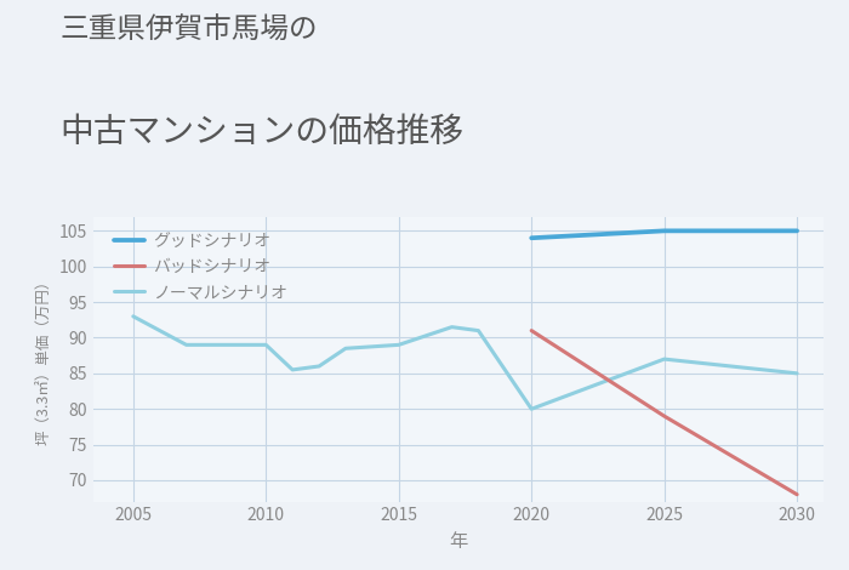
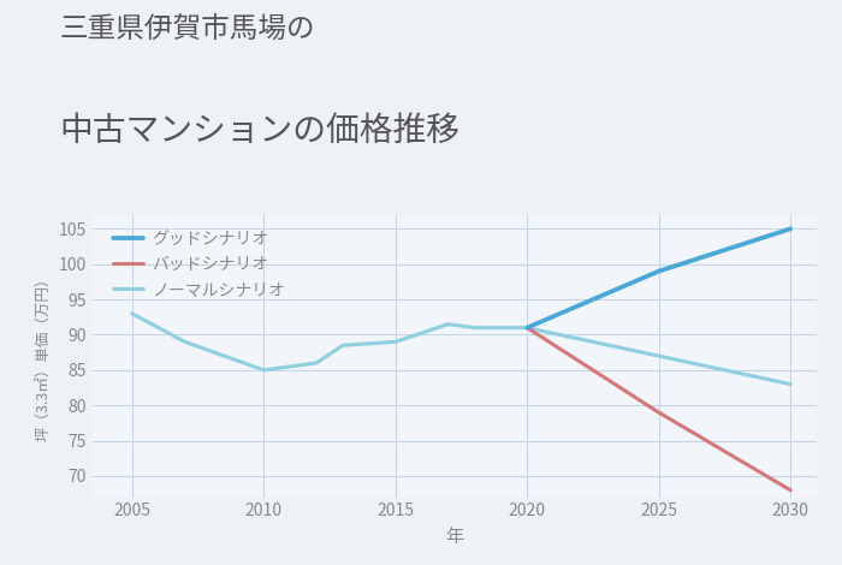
ノーマルシナリオ/2010: 89.0 -> 85.0
グッドシナリオ/2020: 104 -> 91
ノーマルシナリオ/2020: 80.0 -> 91.0
グッドシナリオ/2025: 105 -> 99
ノーマルシナリオ/2030: 85.0 -> 83.0
